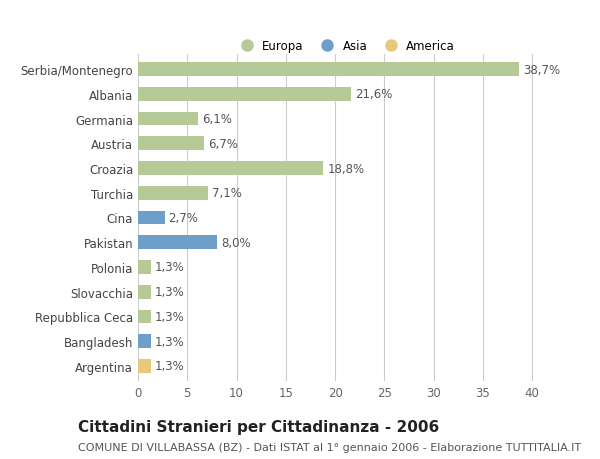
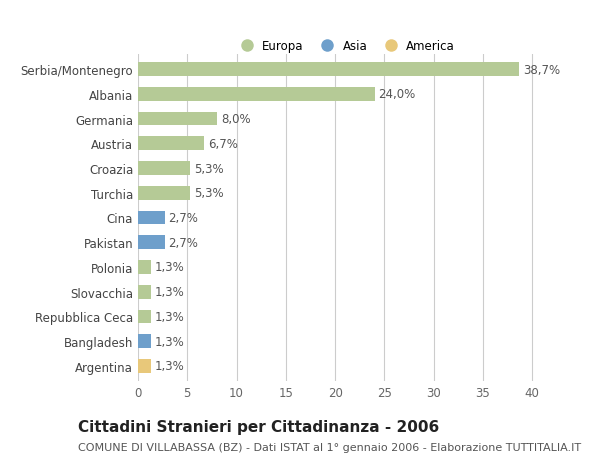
Albania: 21,6% -> 24,0%
Germania: 6,1% -> 8,0%
Croazia: 18,8% -> 5,3%
Turchia: 7,1% -> 5,3%
Pakistan: 8,0% -> 2,7%
